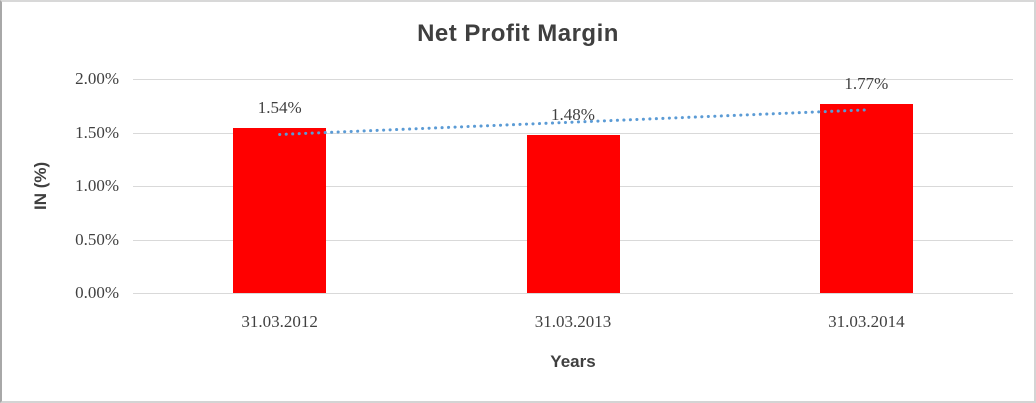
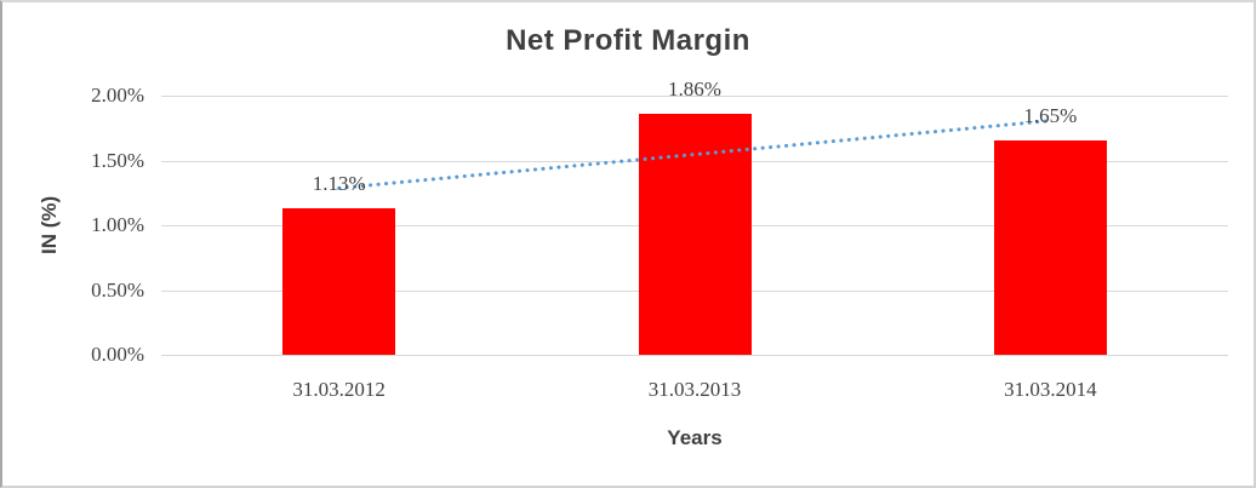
31.03.2012: 1.54% -> 1.13%
31.03.2013: 1.48% -> 1.86%
31.03.2014: 1.77% -> 1.65%
